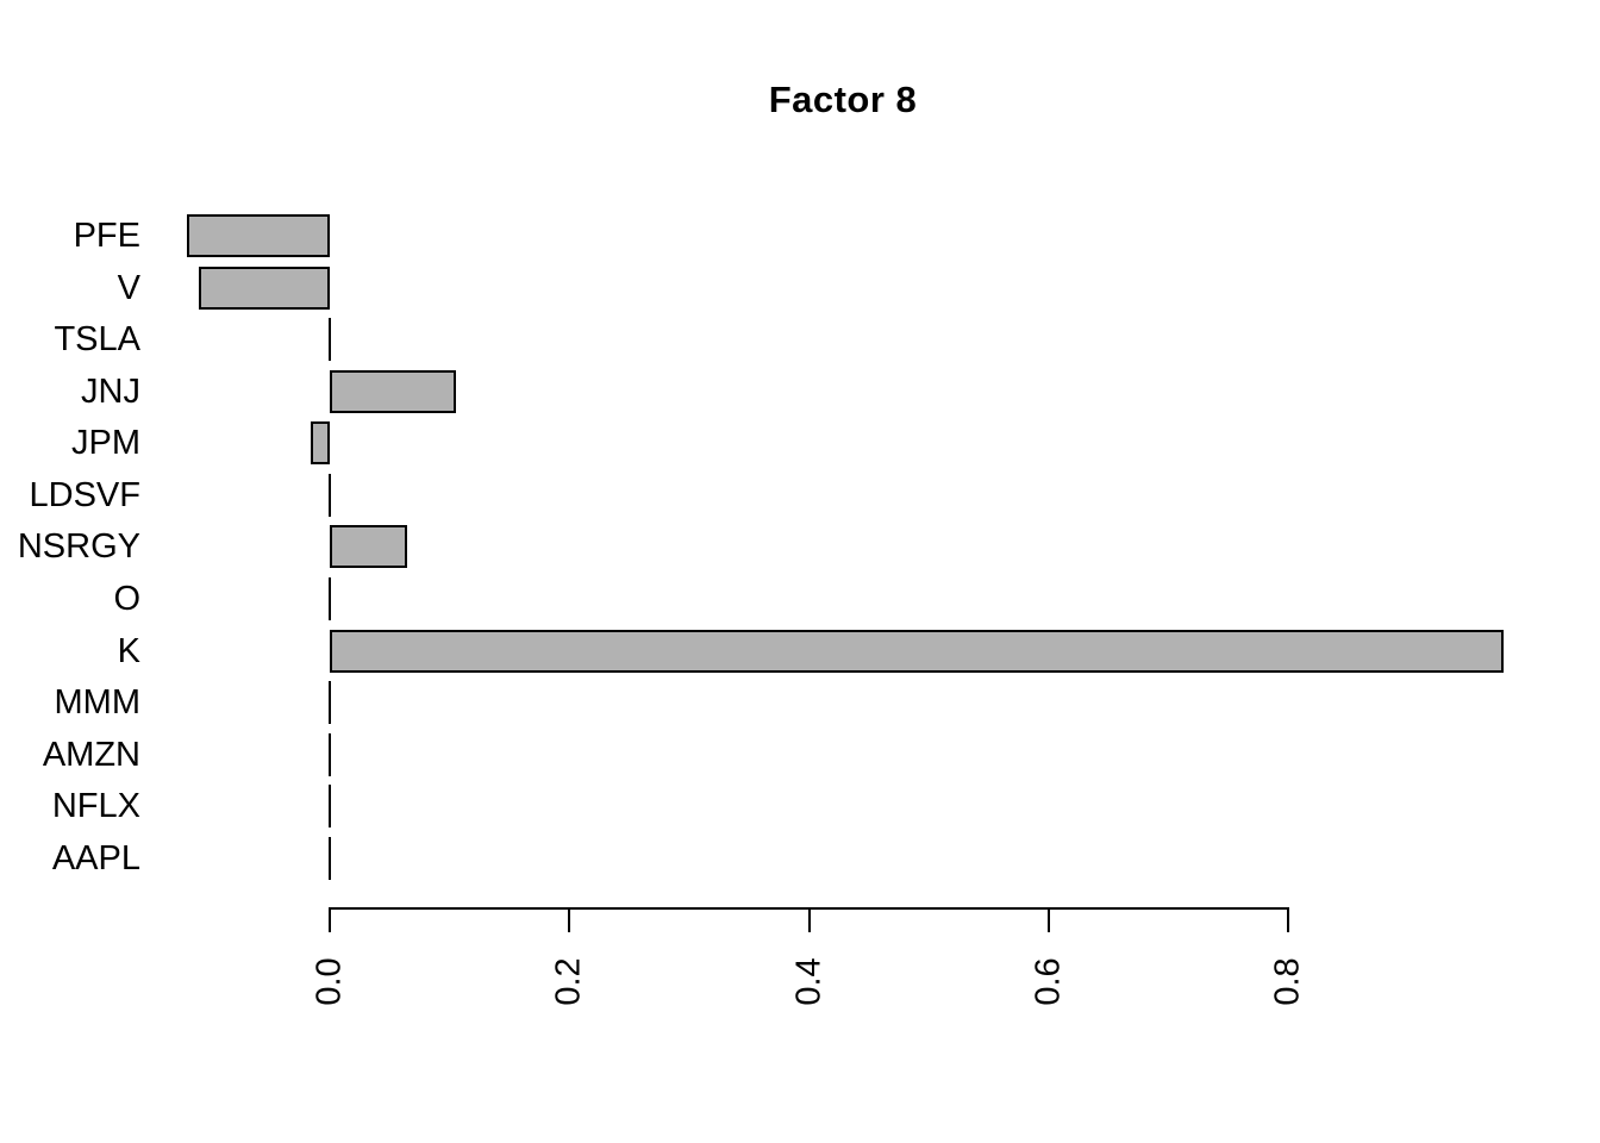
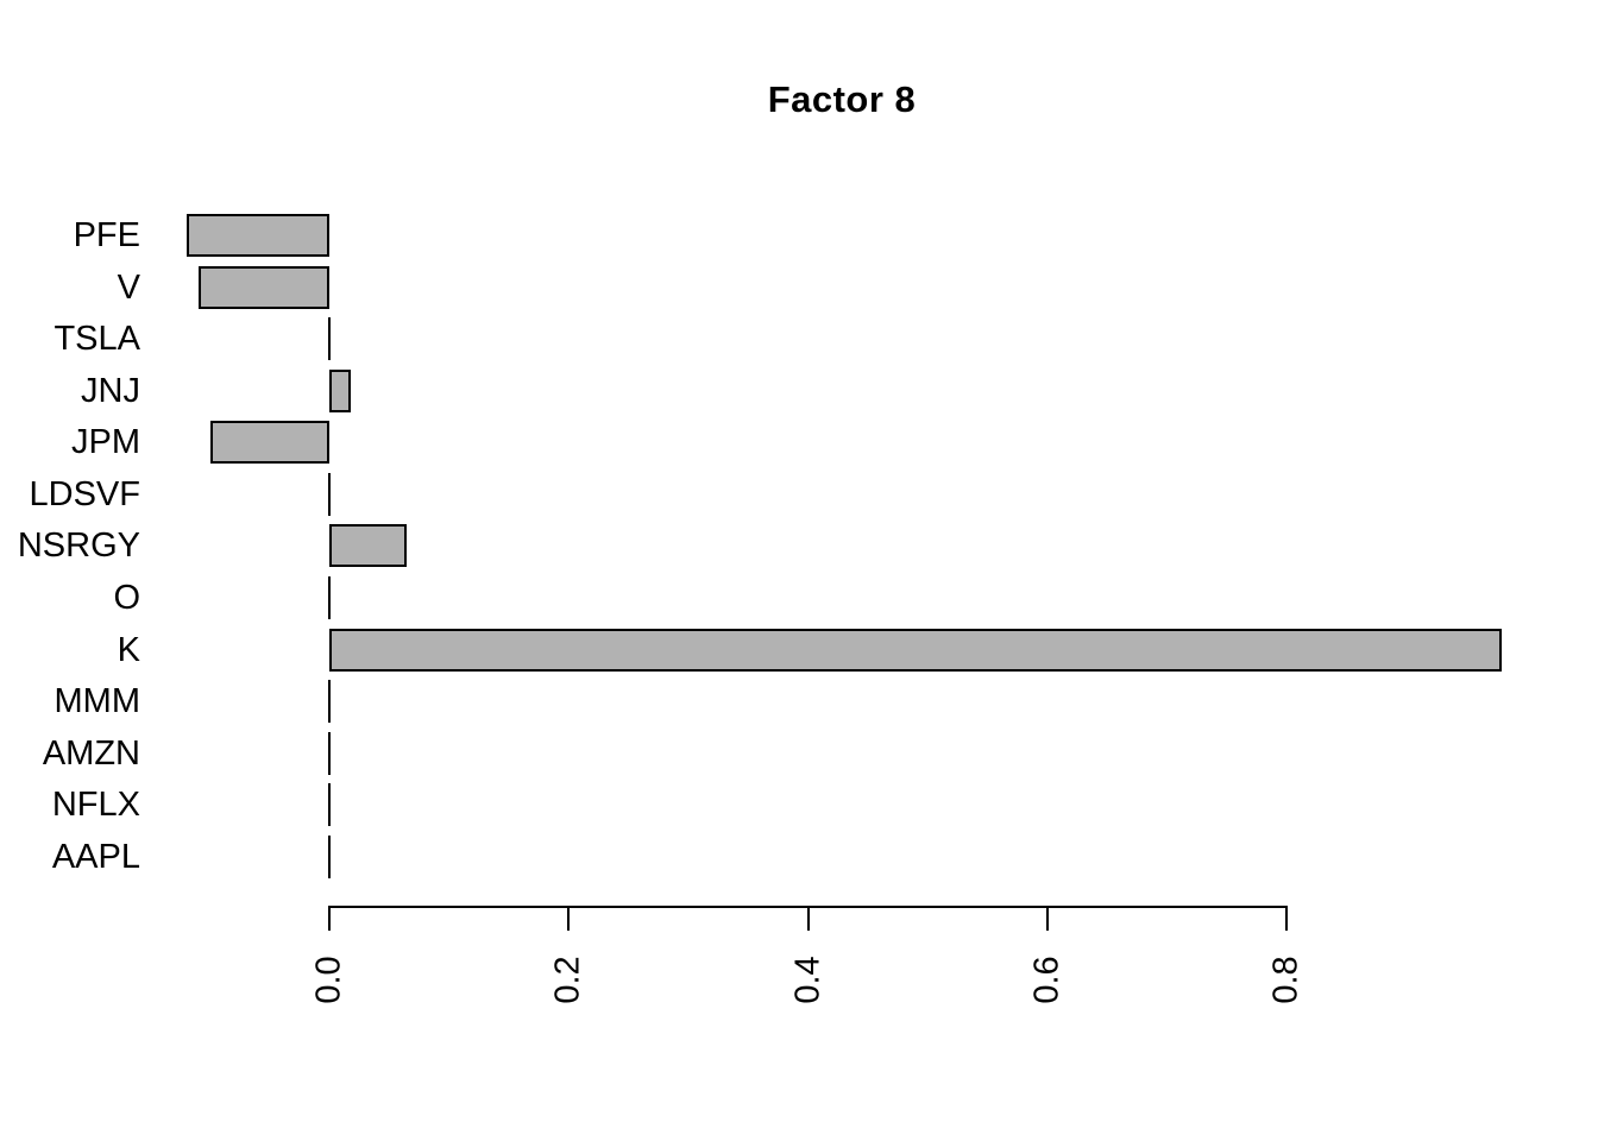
JNJ: 0.105 -> 0.018
JPM: -0.016 -> -0.099
